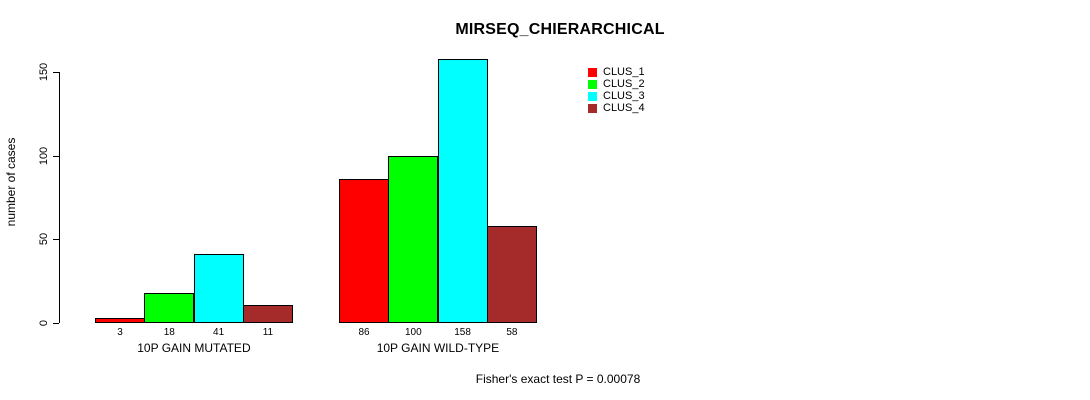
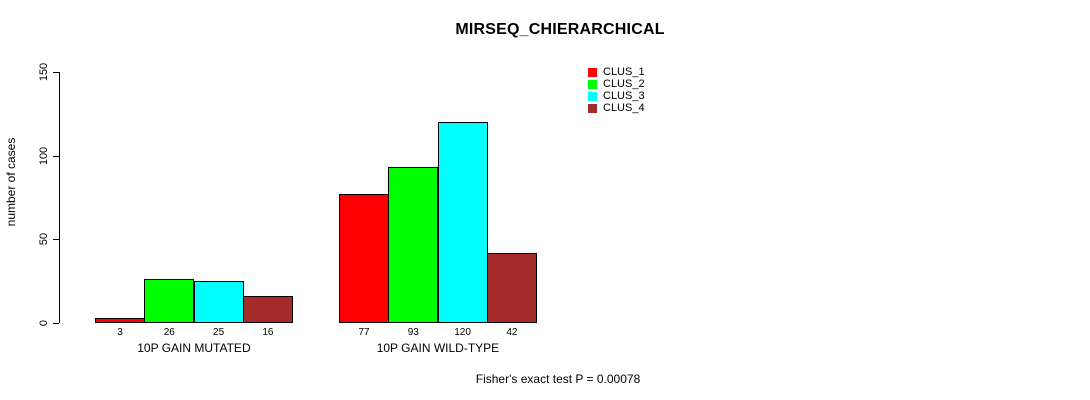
CLUS_2/10P GAIN MUTATED: 18 -> 26
CLUS_3/10P GAIN MUTATED: 41 -> 25
CLUS_4/10P GAIN MUTATED: 11 -> 16
CLUS_1/10P GAIN WILD-TYPE: 86 -> 77
CLUS_2/10P GAIN WILD-TYPE: 100 -> 93
CLUS_3/10P GAIN WILD-TYPE: 158 -> 120
CLUS_4/10P GAIN WILD-TYPE: 58 -> 42
